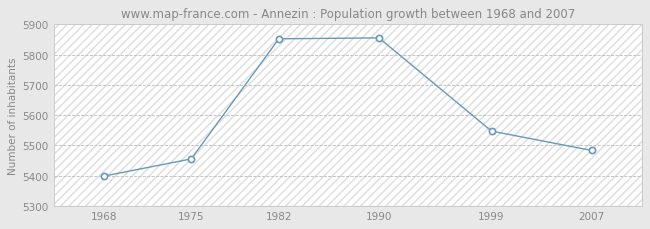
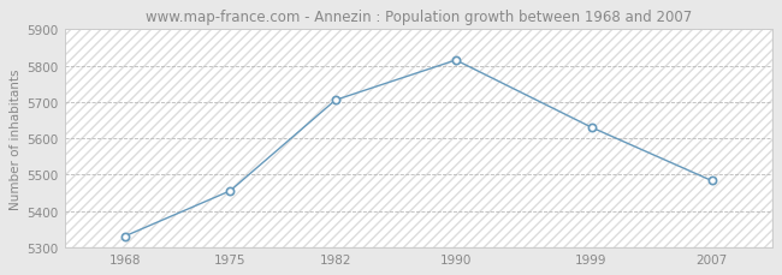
1968: 5398 -> 5330
1982: 5852 -> 5705
1990: 5855 -> 5815
1999: 5547 -> 5630
